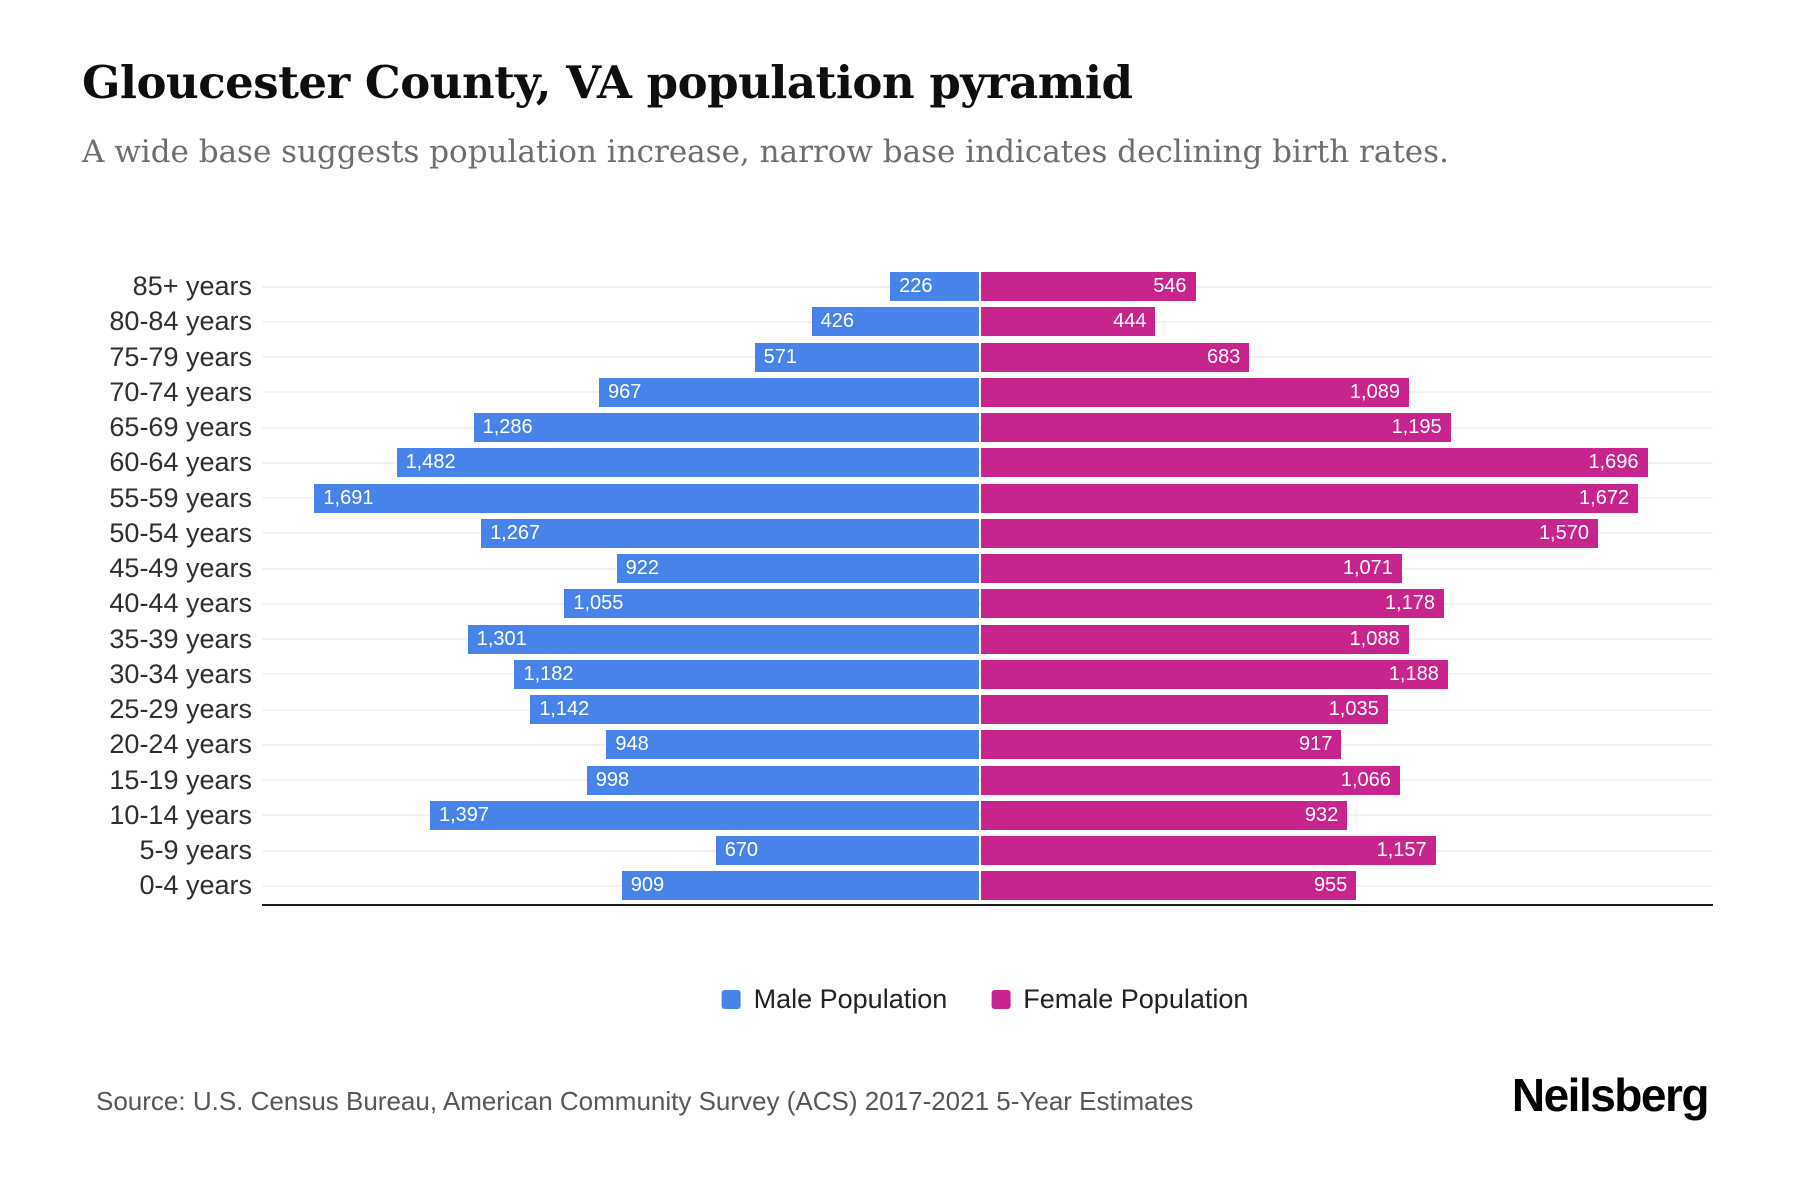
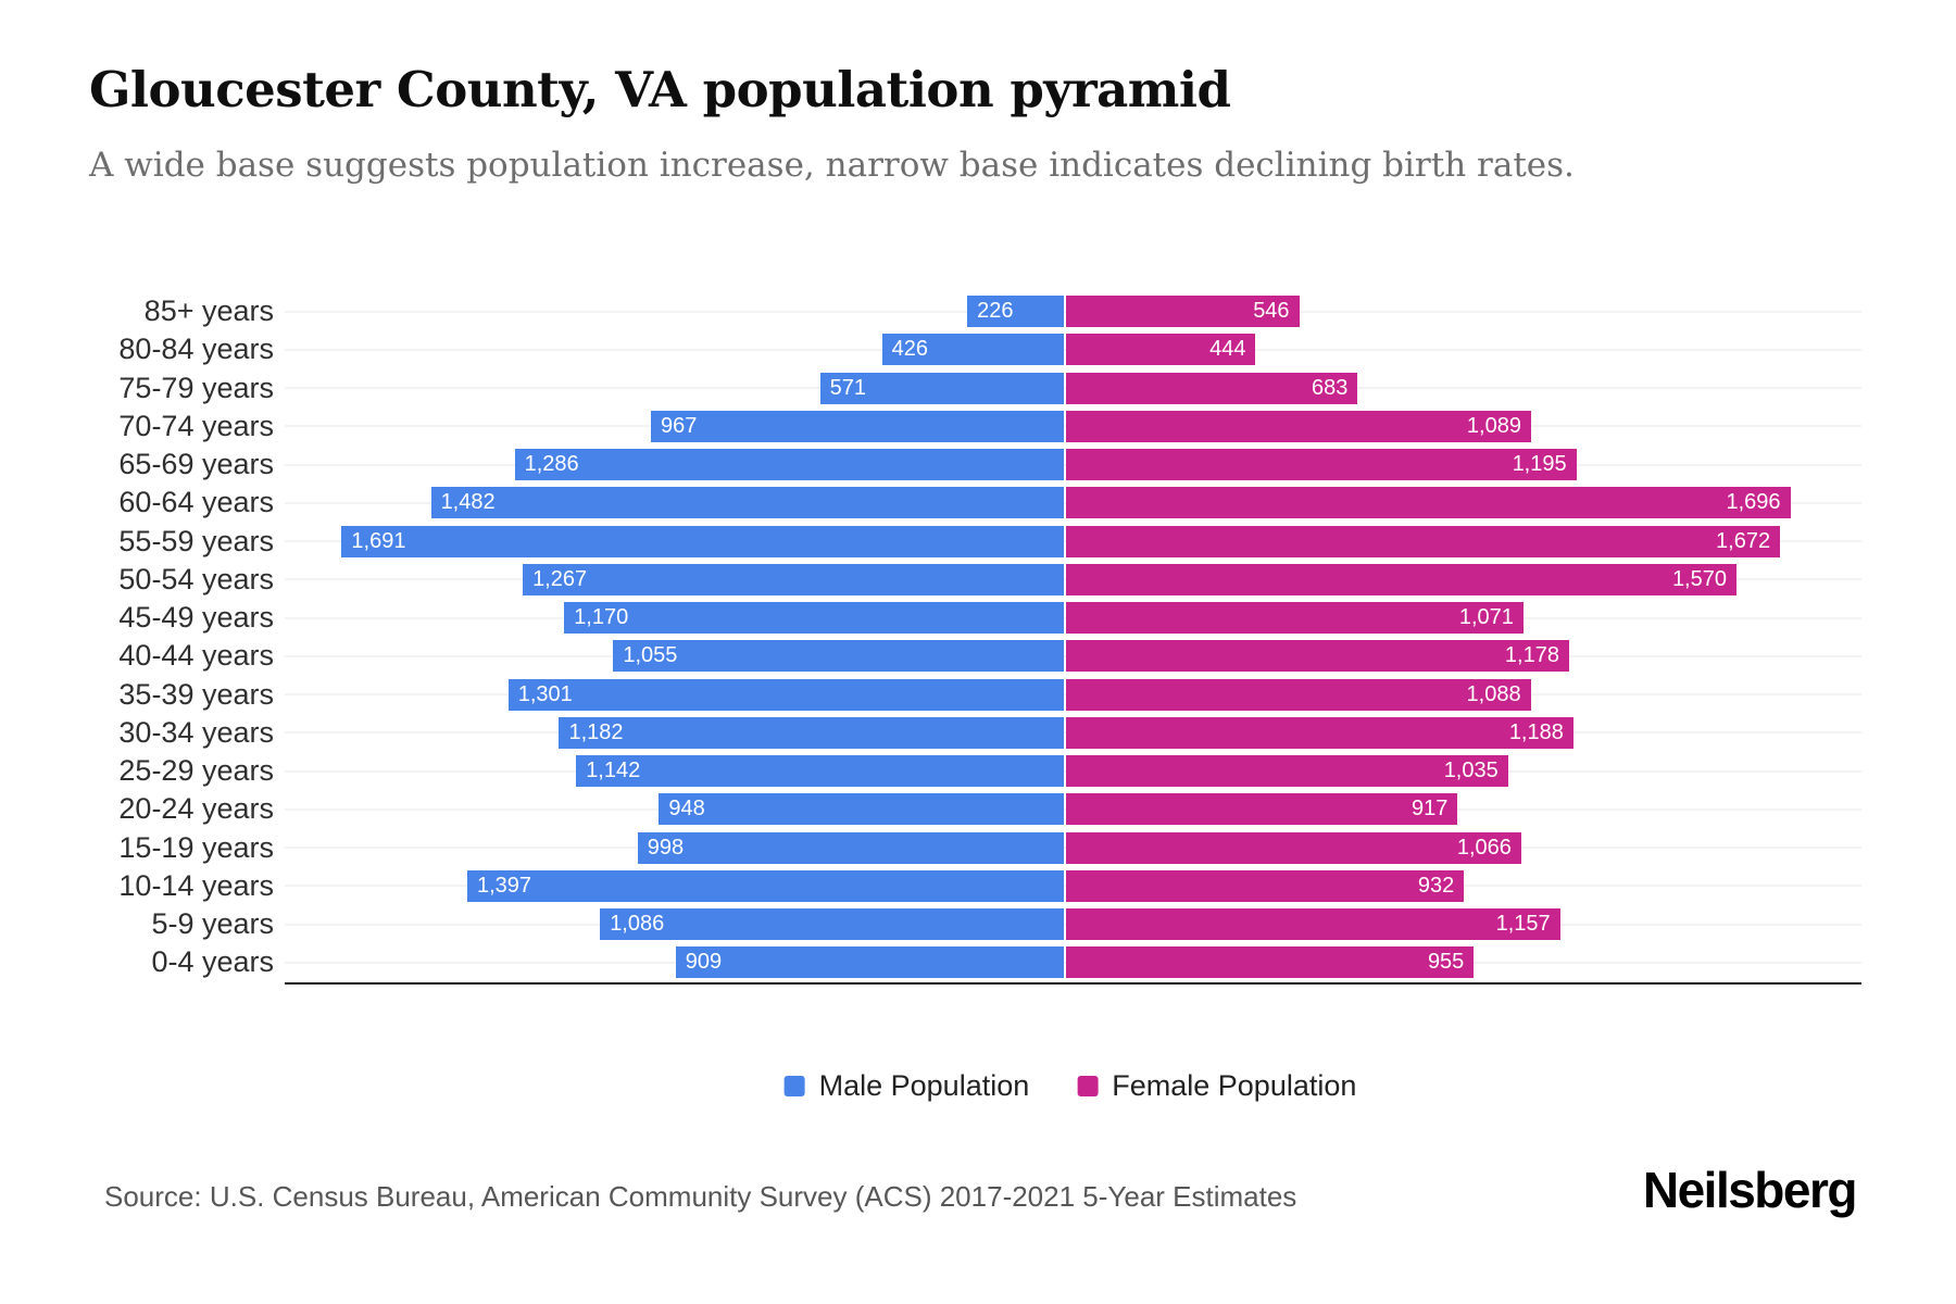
Male Population/45-49 years: 922 -> 1,170
Male Population/5-9 years: 670 -> 1,086
